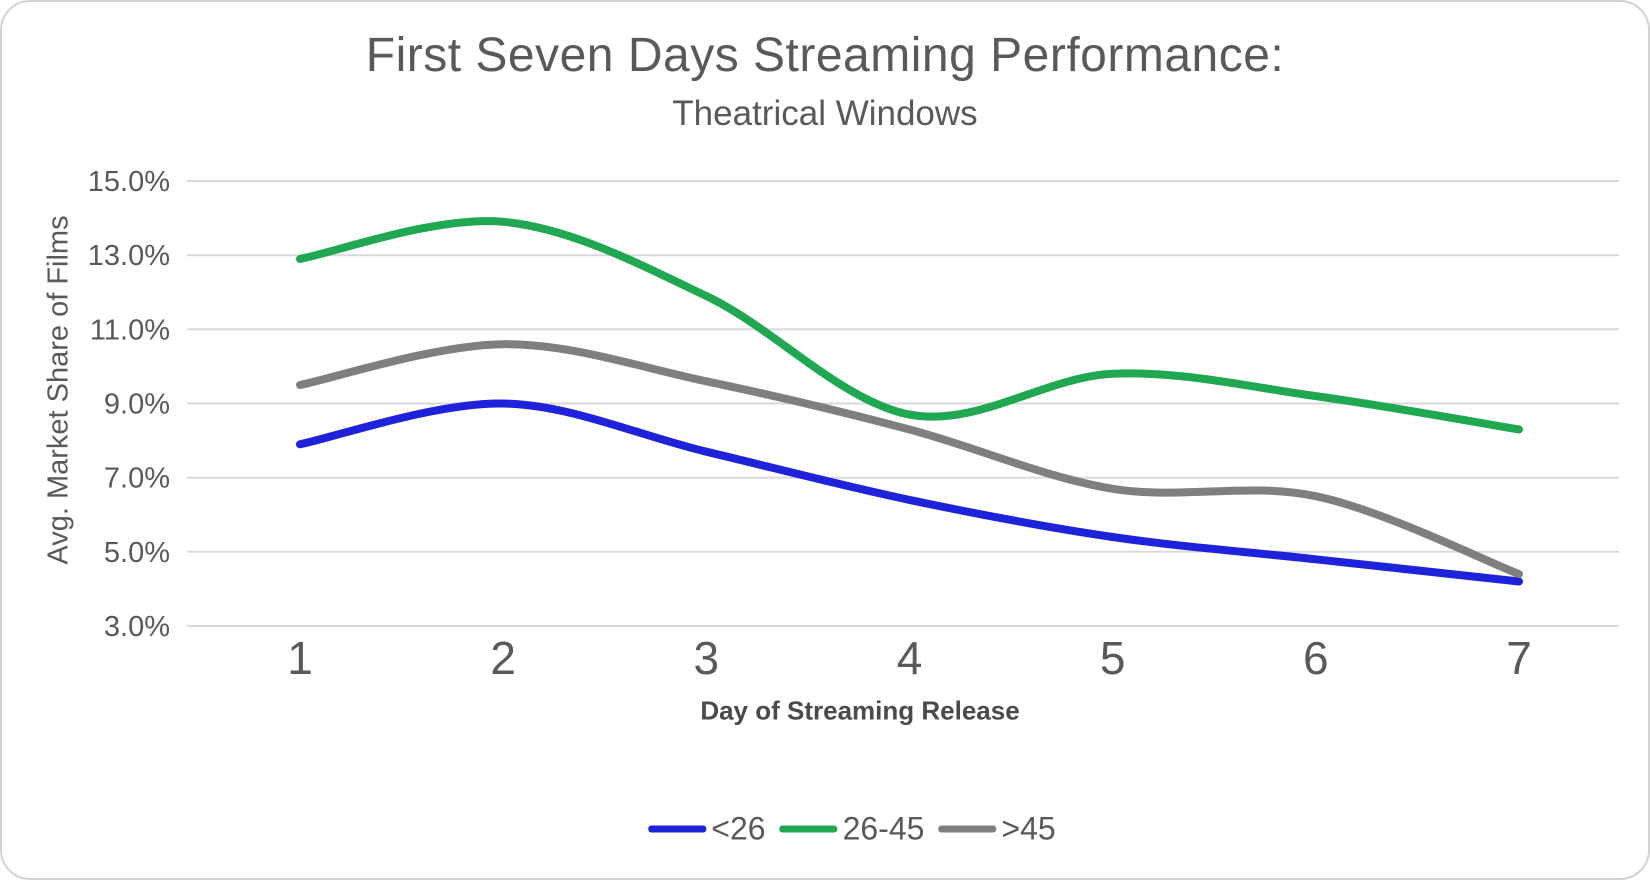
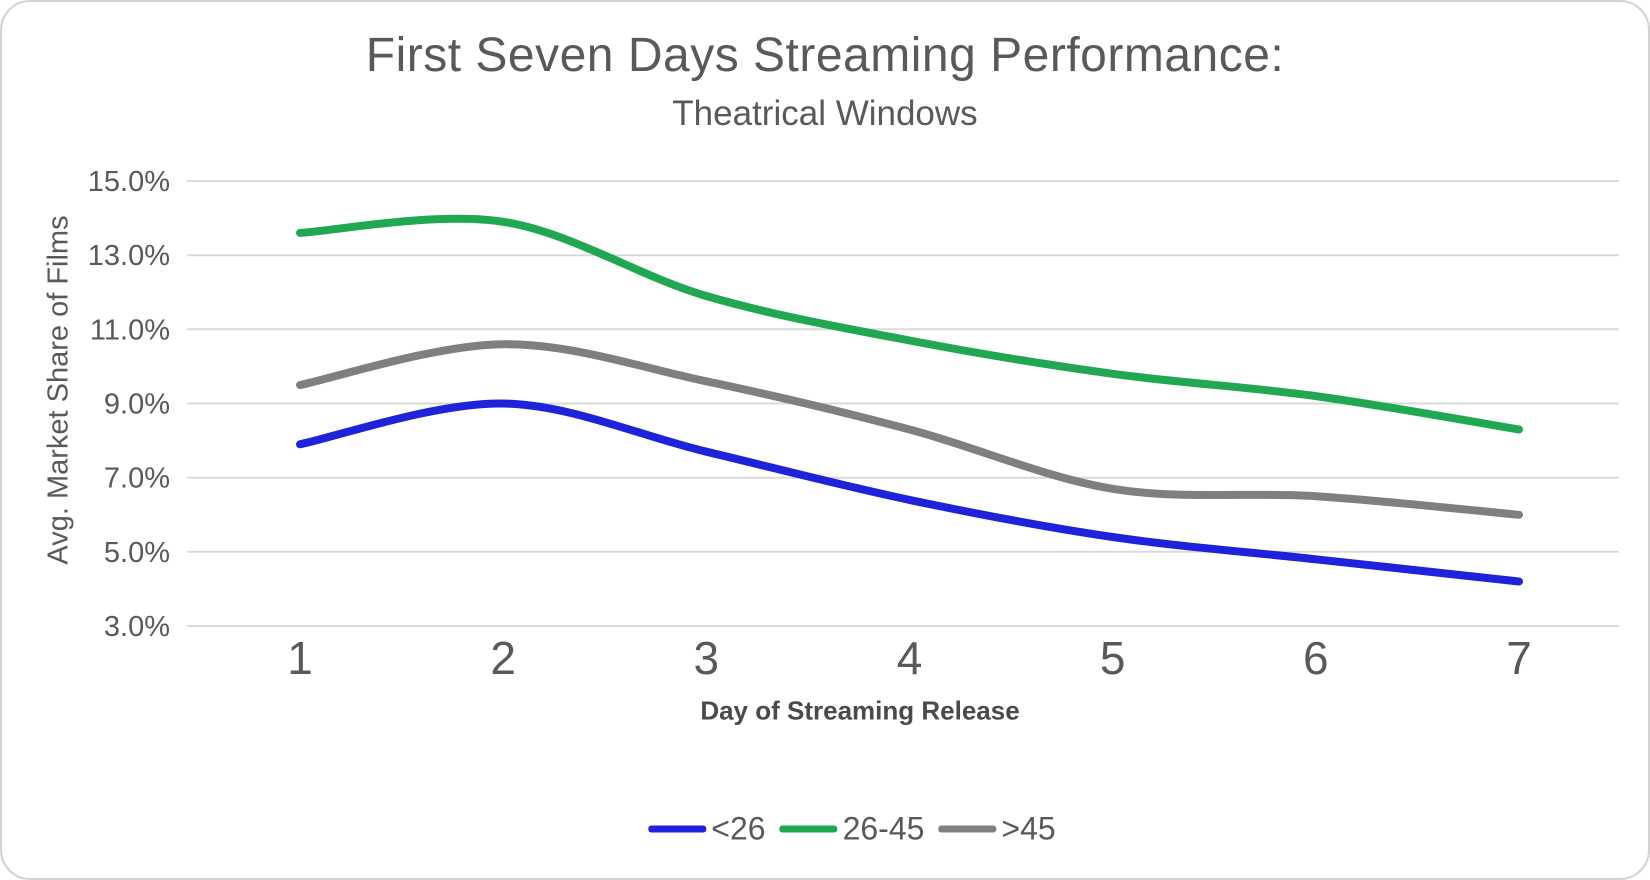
26-45/1: 12.9% -> 13.6%
26-45/4: 8.7% -> 10.7%
>45/7: 4.4% -> 6.0%
